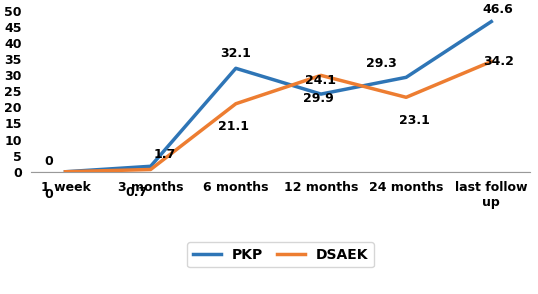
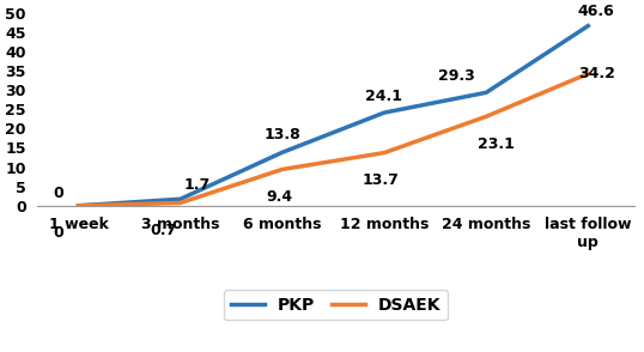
PKP/6 months: 32.1 -> 13.8
DSAEK/6 months: 21.1 -> 9.4
DSAEK/12 months: 29.9 -> 13.7
